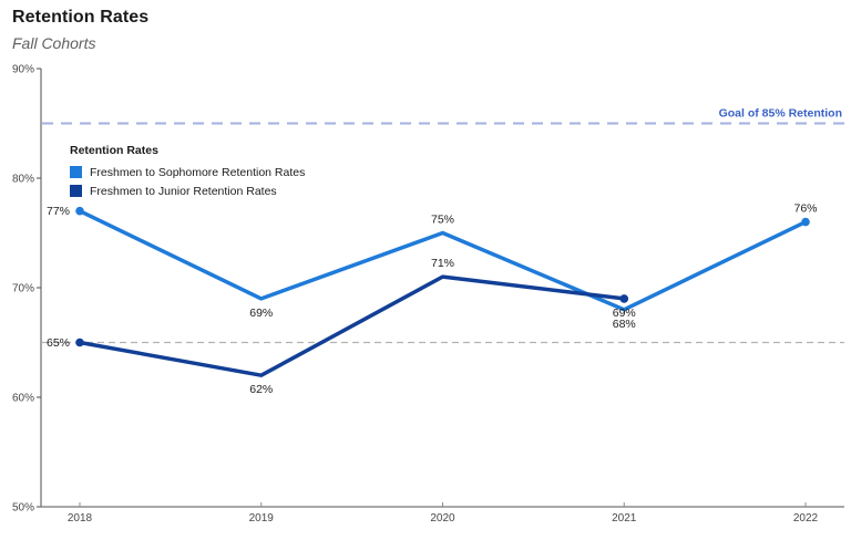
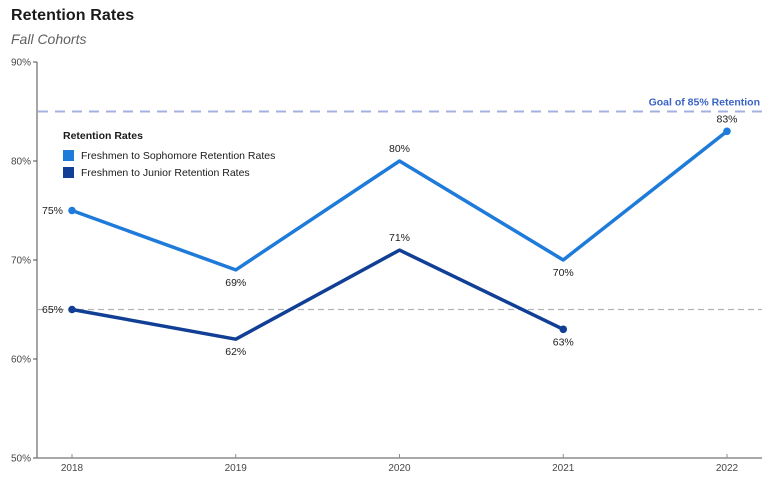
Freshmen to Sophomore Retention Rates/2018: 77% -> 75%
Freshmen to Sophomore Retention Rates/2020: 75% -> 80%
Freshmen to Sophomore Retention Rates/2021: 68% -> 70%
Freshmen to Junior Retention Rates/2021: 69% -> 63%
Freshmen to Sophomore Retention Rates/2022: 76% -> 83%
